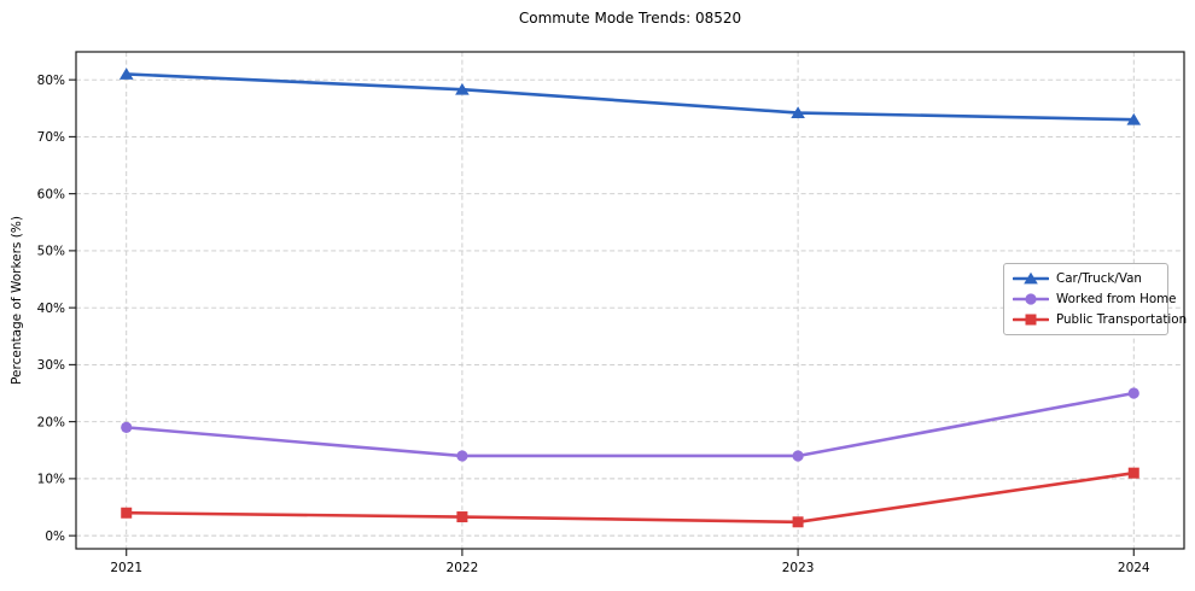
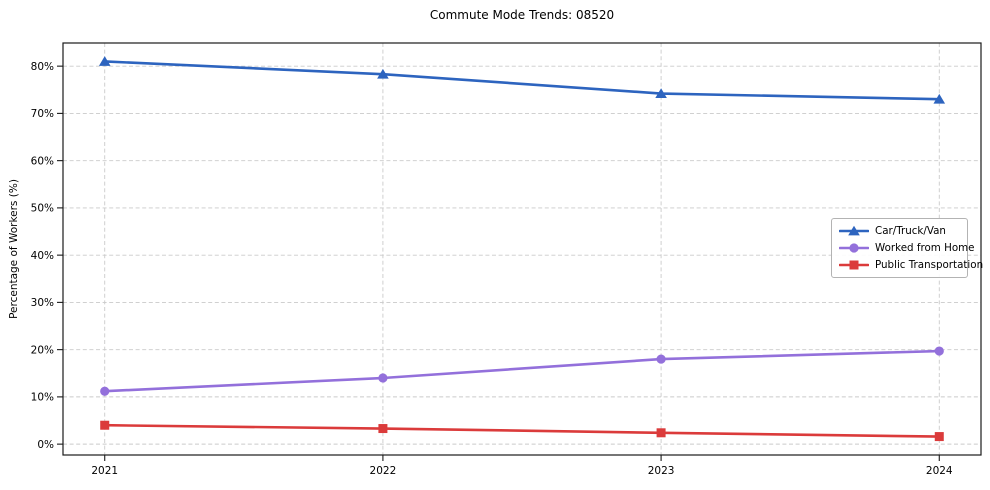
Worked from Home/2021: 19% -> 11%
Worked from Home/2023: 14% -> 18%
Worked from Home/2024: 25% -> 20%
Public Transportation/2024: 11% -> 2%
